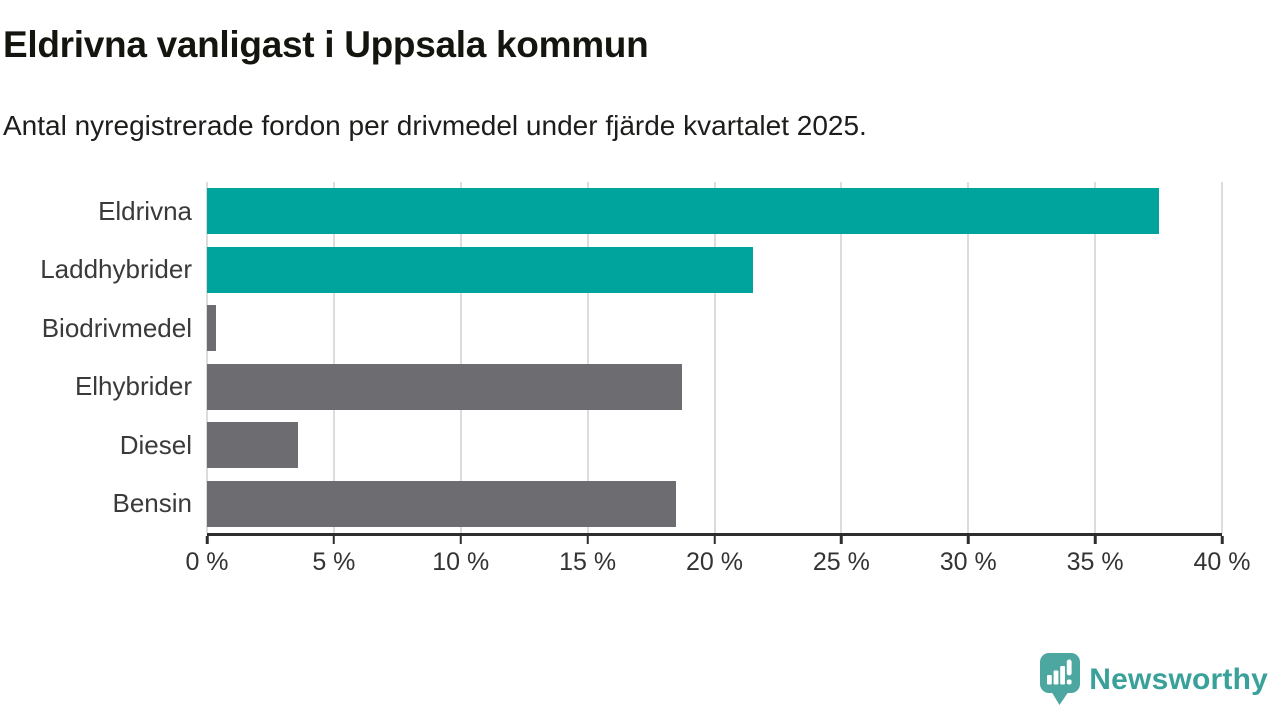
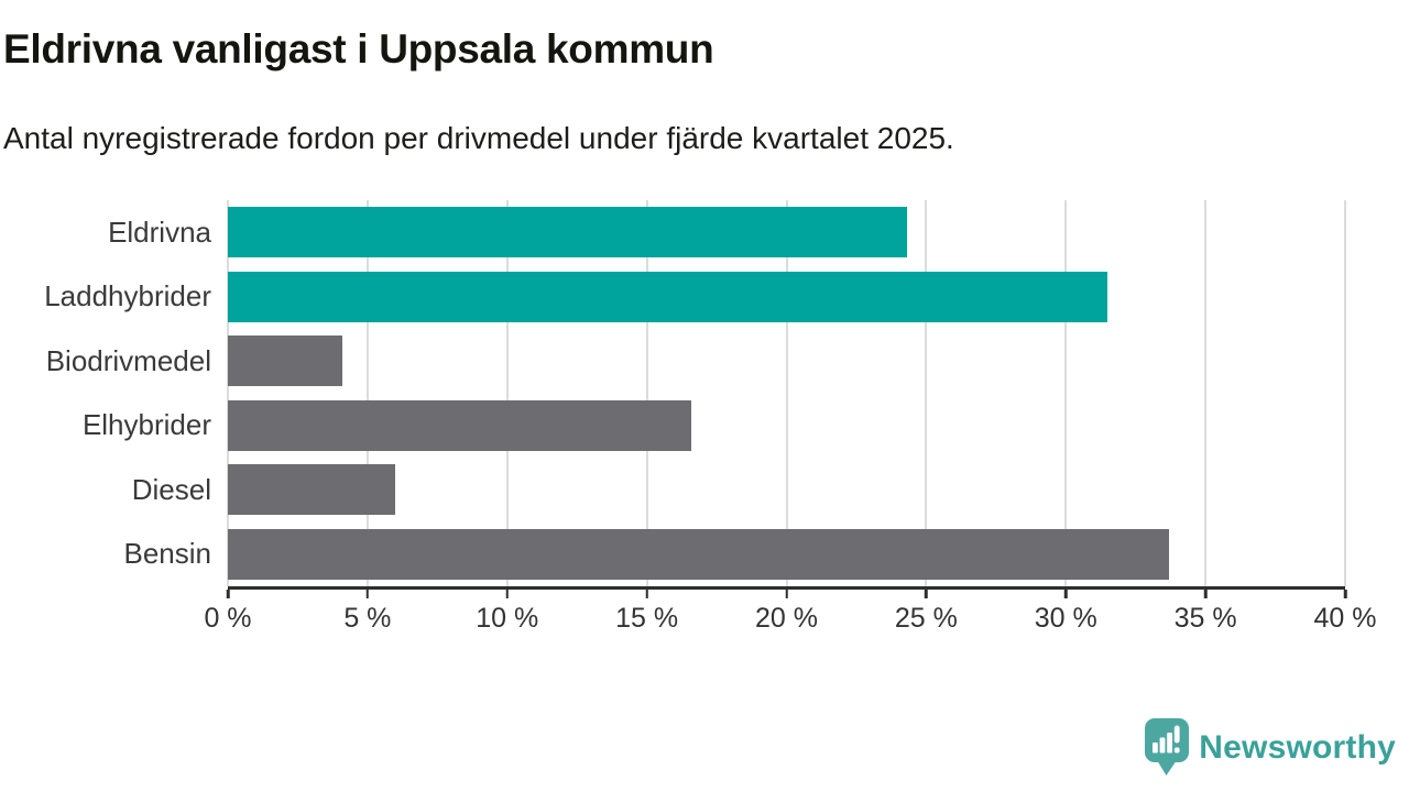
Eldrivna: 37.5% -> 24.3%
Laddhybrider: 21.5% -> 31.5%
Biodrivmedel: 0.3% -> 4.1%
Elhybrider: 18.7% -> 16.6%
Diesel: 3.6% -> 6.0%
Bensin: 18.5% -> 33.7%
